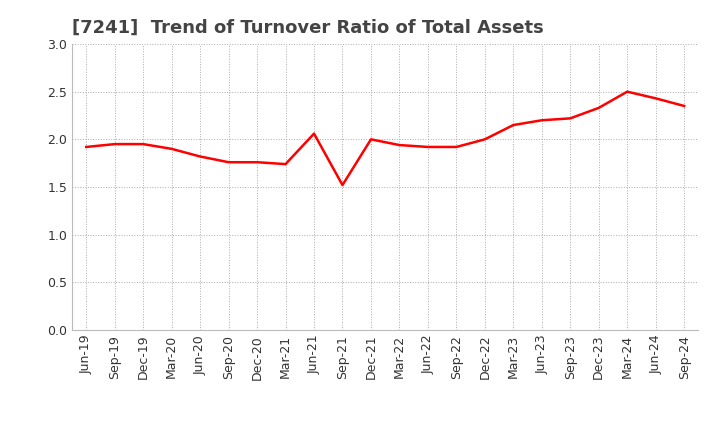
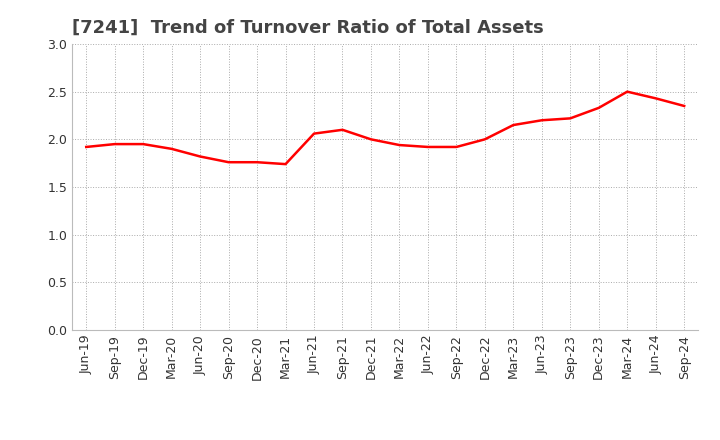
Sep-21: 1.52 -> 2.10
